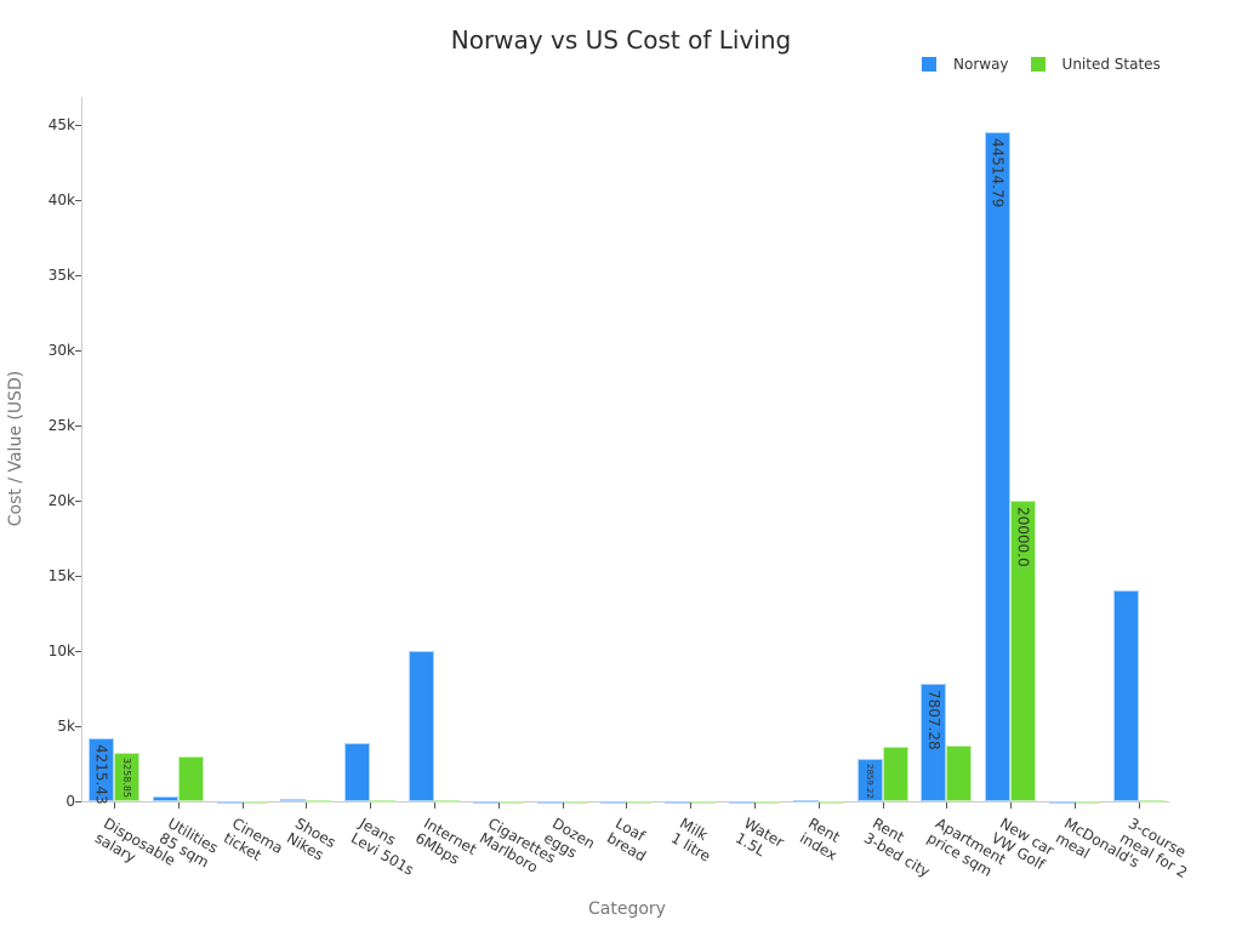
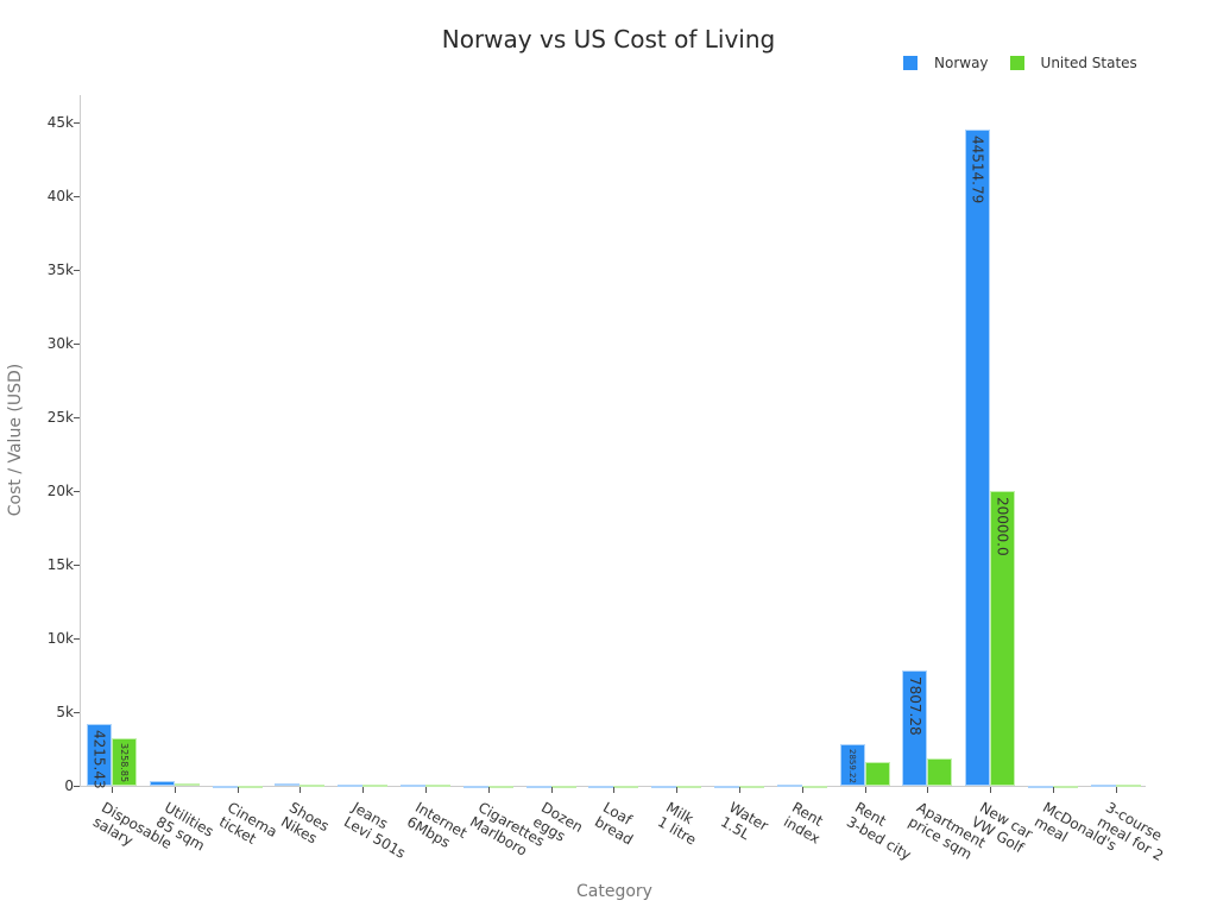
United States/Utilities 85 sqm: 3.0k -> 0.2k
Norway/Jeans Levi 501s: 3.9k -> 0.1k
Norway/Internet 6Mbps: 10.0k -> 0.1k
United States/Rent 3-bed city: 3.6k -> 1.6k
United States/Apartment price sqm: 3.7k -> 1.8k
Norway/3-course meal for 2: 14.0k -> 0.1k
